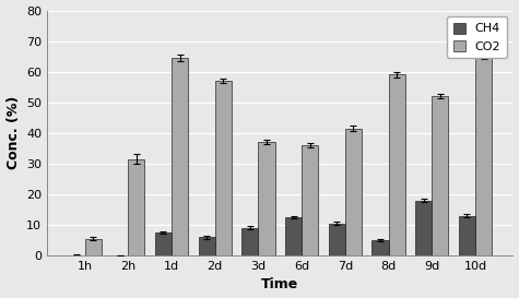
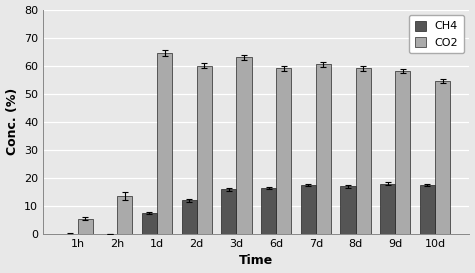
CO2/2h: 31.5 -> 13.5
CH4/2d: 6.0 -> 12.0
CO2/2d: 57.0 -> 60.0
CH4/3d: 9.0 -> 16.0
CO2/3d: 37.0 -> 63.0
CH4/6d: 12.5 -> 16.5
CO2/6d: 36.0 -> 59.0
CH4/7d: 10.5 -> 17.5
CO2/7d: 41.5 -> 60.5
CH4/8d: 5.0 -> 17.0
CO2/9d: 52.0 -> 58.0
CH4/10d: 13.0 -> 17.5
CO2/10d: 65.0 -> 54.5
